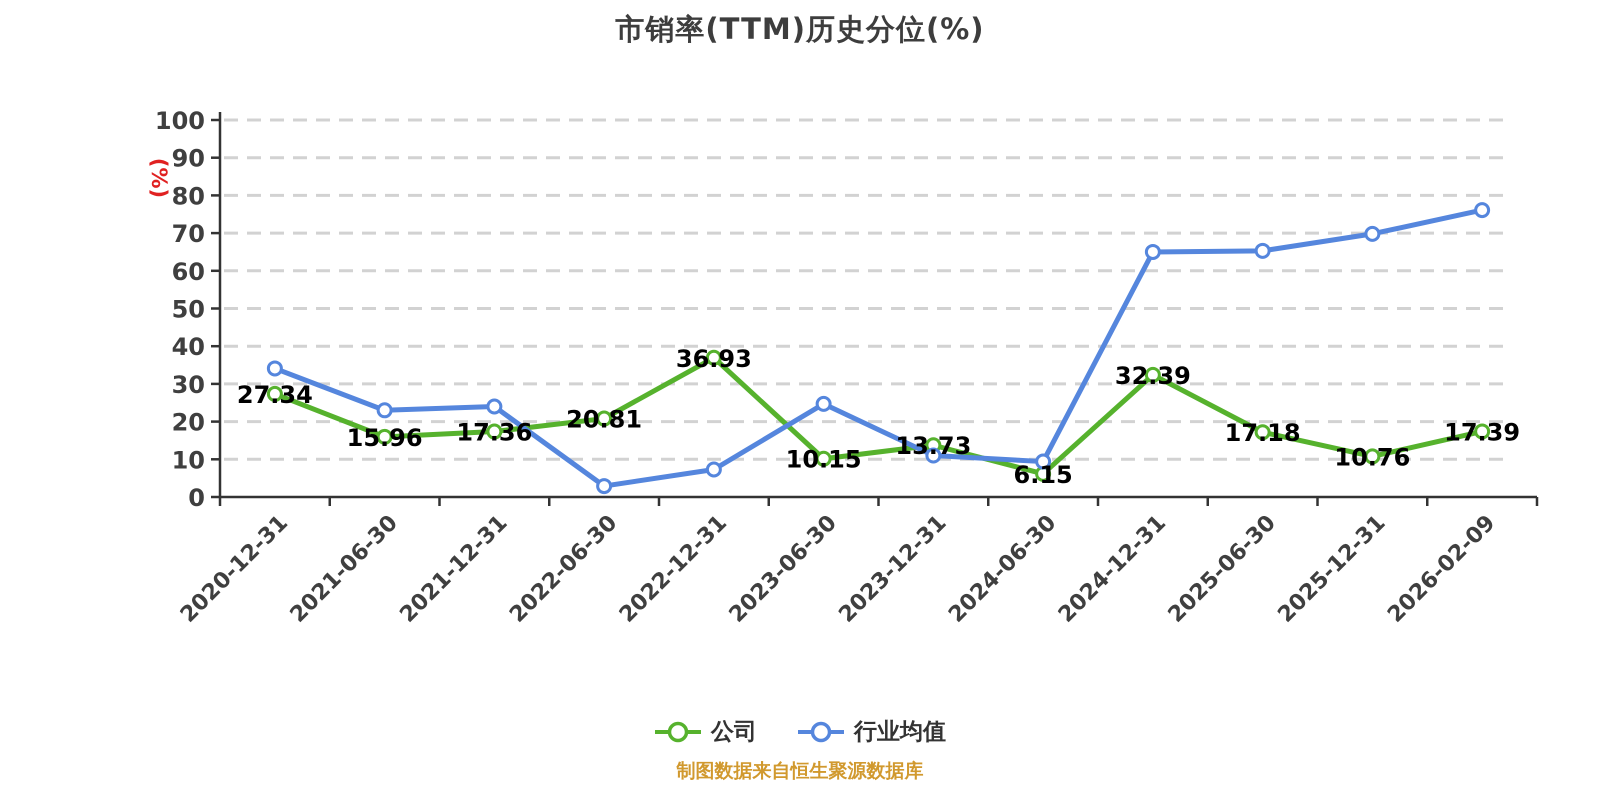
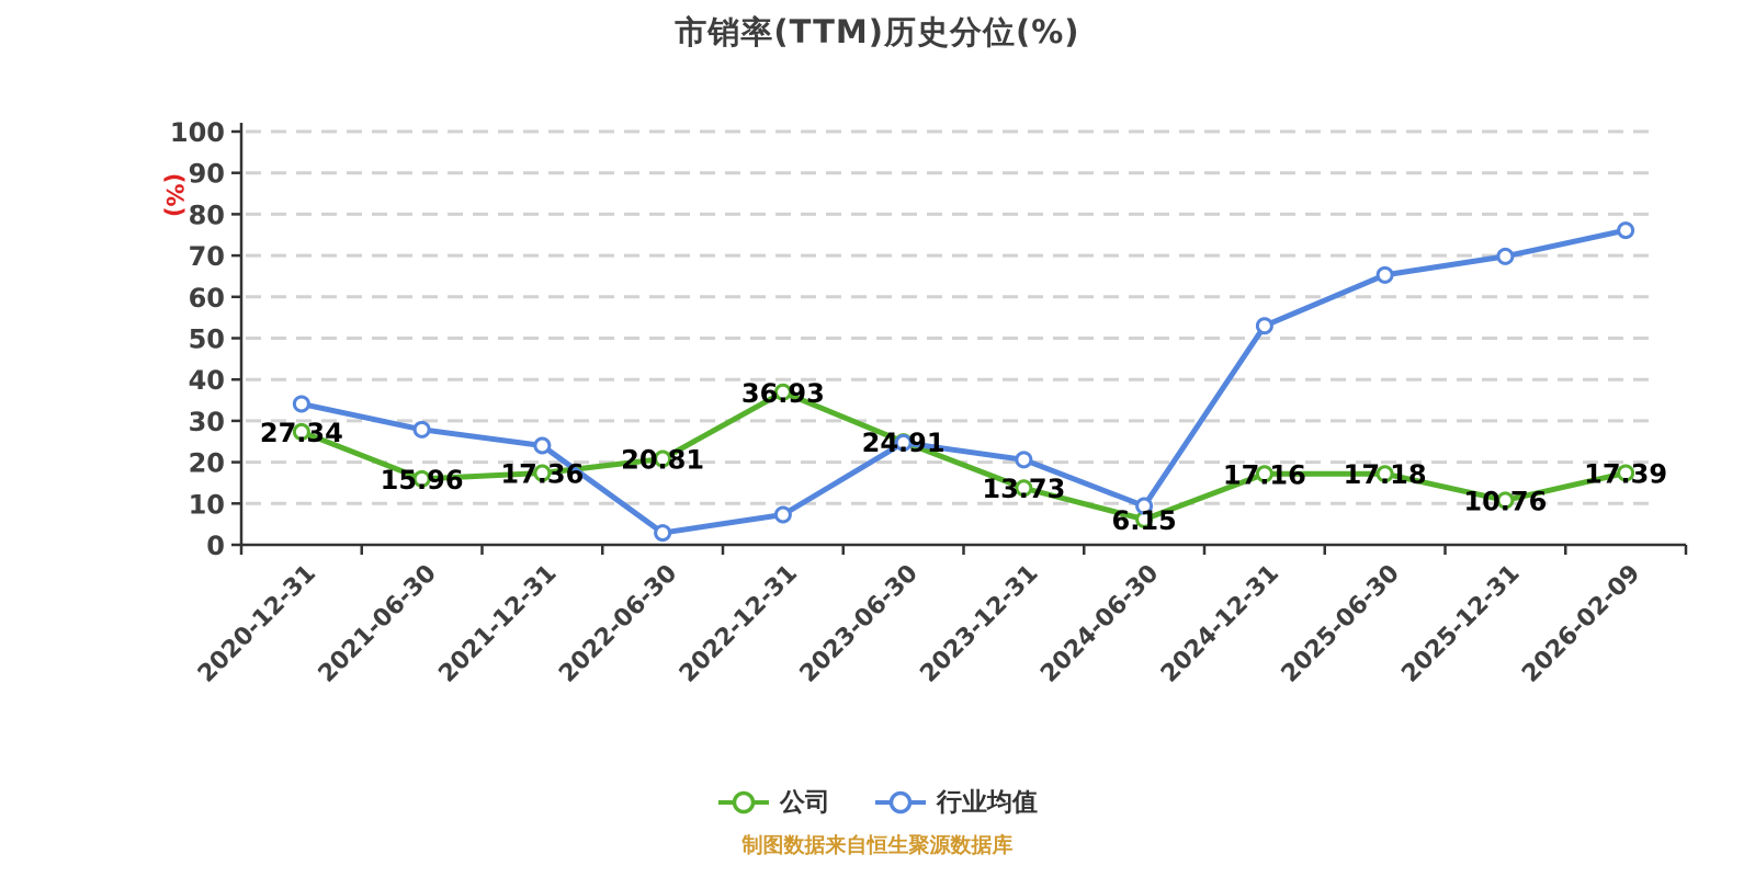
行业均值/2021-06-30: 23 -> 28
公司/2023-06-30: 10.15 -> 24.91
行业均值/2023-12-31: 11 -> 21
公司/2024-12-31: 32.39 -> 17.16
行业均值/2024-12-31: 65 -> 53
